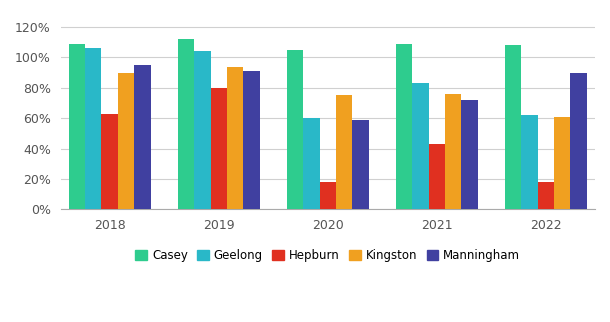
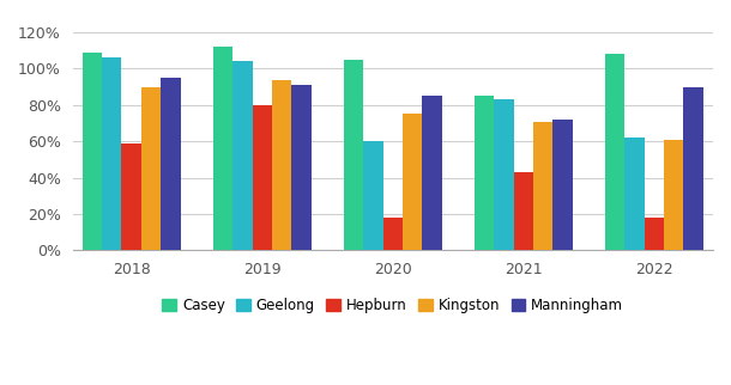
Hepburn/2018: 63% -> 59%
Manningham/2020: 59% -> 85%
Casey/2021: 109% -> 85%
Kingston/2021: 76% -> 71%
